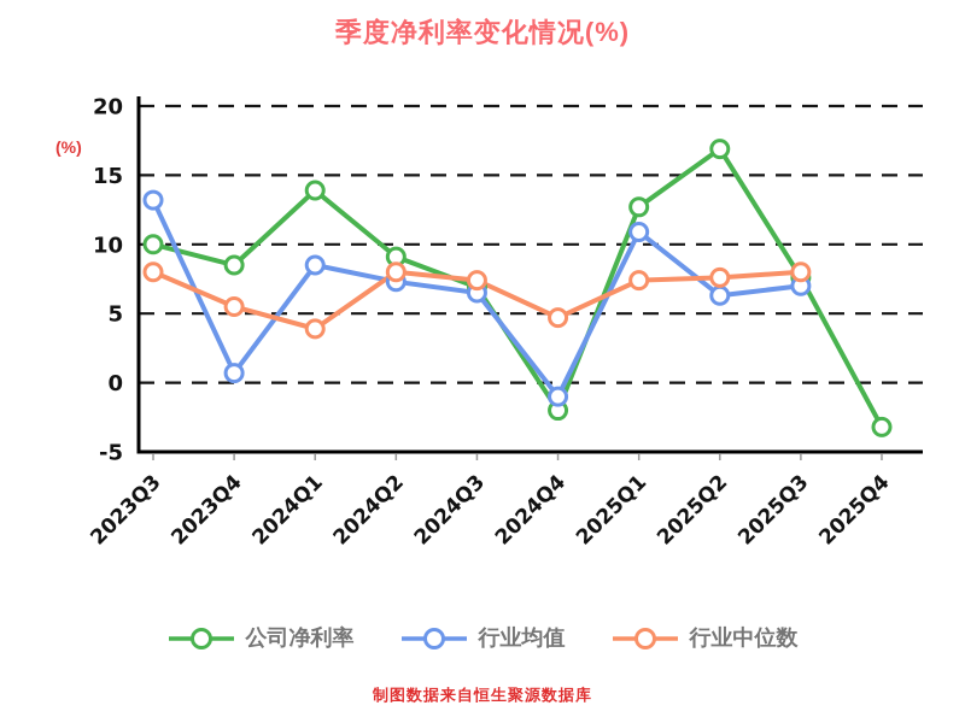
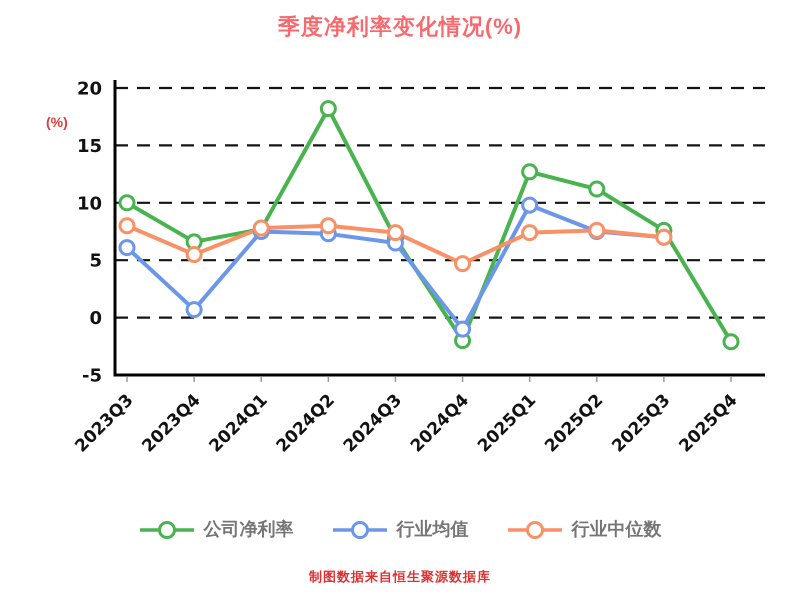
行业均值/2023Q3: 13.2 -> 6.1
公司净利率/2023Q4: 8.5 -> 6.6
公司净利率/2024Q1: 13.9 -> 7.7
行业均值/2024Q1: 8.5 -> 7.5
行业中位数/2024Q1: 3.9 -> 7.8
公司净利率/2024Q2: 9.1 -> 18.2
行业均值/2025Q1: 10.9 -> 9.8
公司净利率/2025Q2: 16.9 -> 11.2
行业均值/2025Q2: 6.3 -> 7.5
行业中位数/2025Q3: 8.0 -> 7.0
公司净利率/2025Q4: -3.2 -> -2.1
